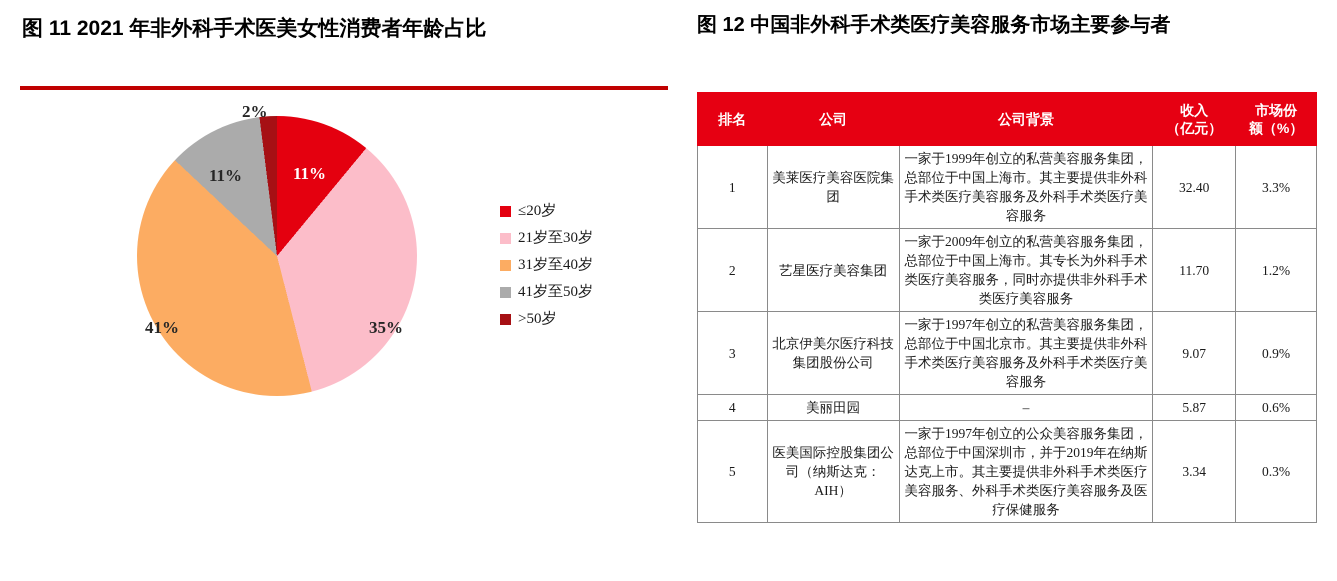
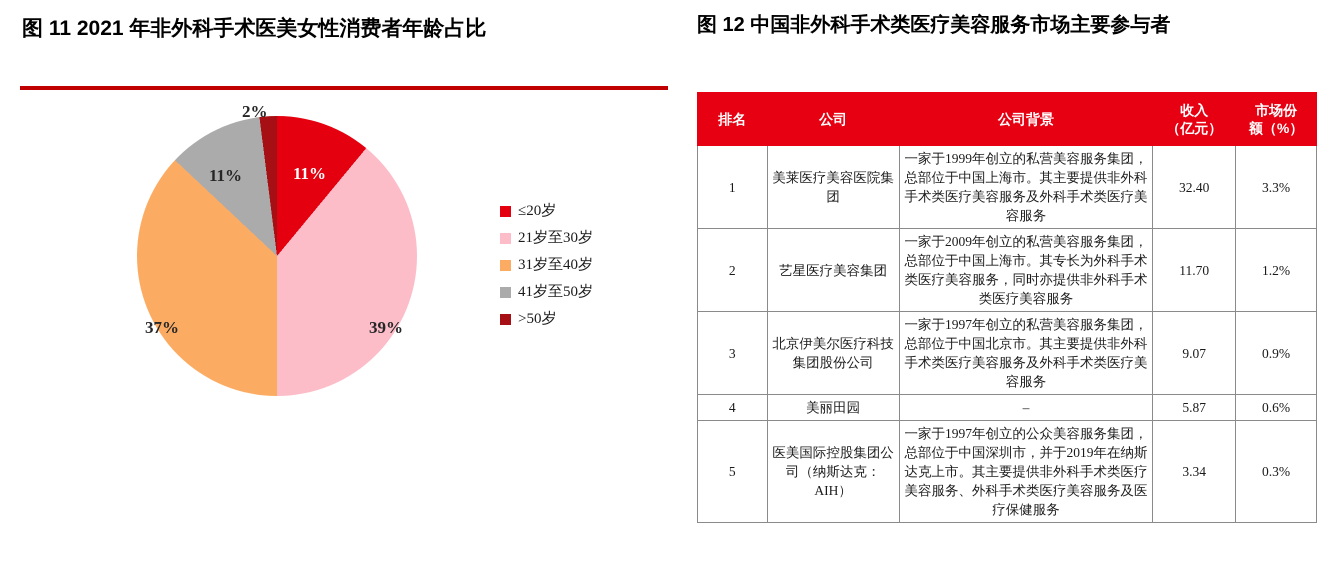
21岁至30岁: 35% -> 39%
31岁至40岁: 41% -> 37%
